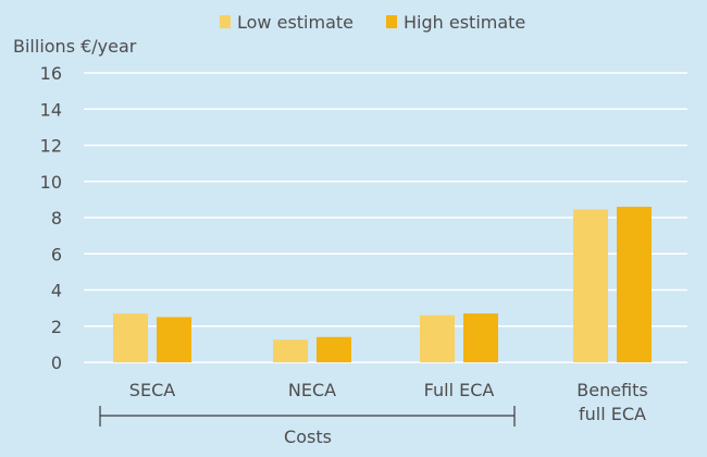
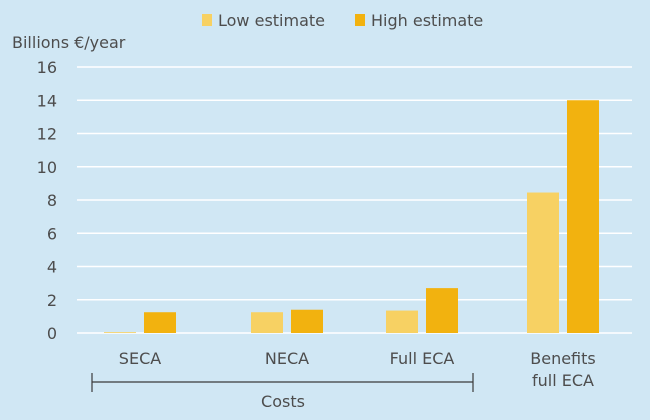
Low estimate/SECA: 2.7 -> 0.1
High estimate/SECA: 2.5 -> 1.2
Low estimate/Full ECA: 2.6 -> 1.4
High estimate/Benefits full ECA: 8.6 -> 14.0
